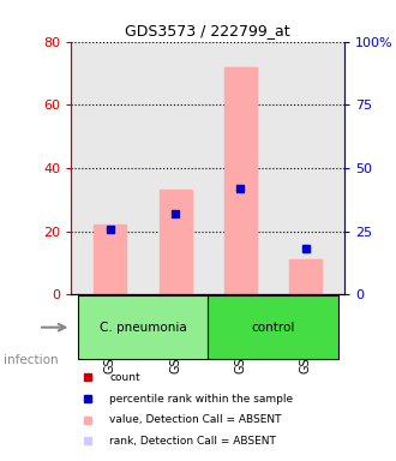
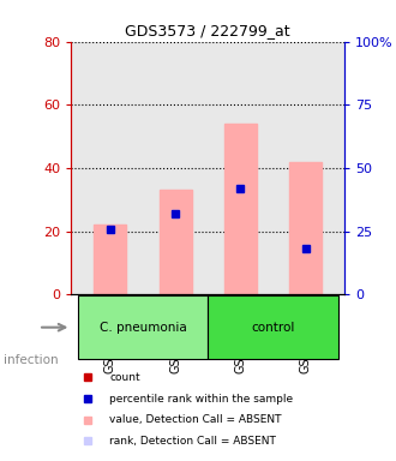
GSM321605: 72 -> 54
GSM321606: 11 -> 42
